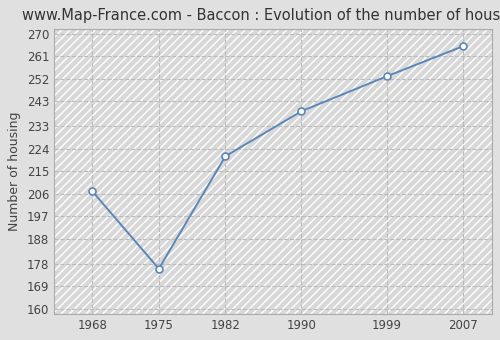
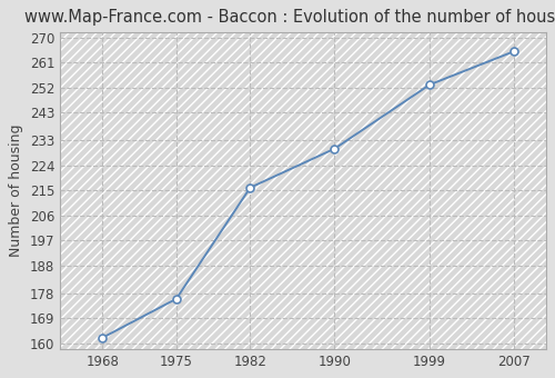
1968: 207 -> 162
1982: 221 -> 216
1990: 239 -> 230
